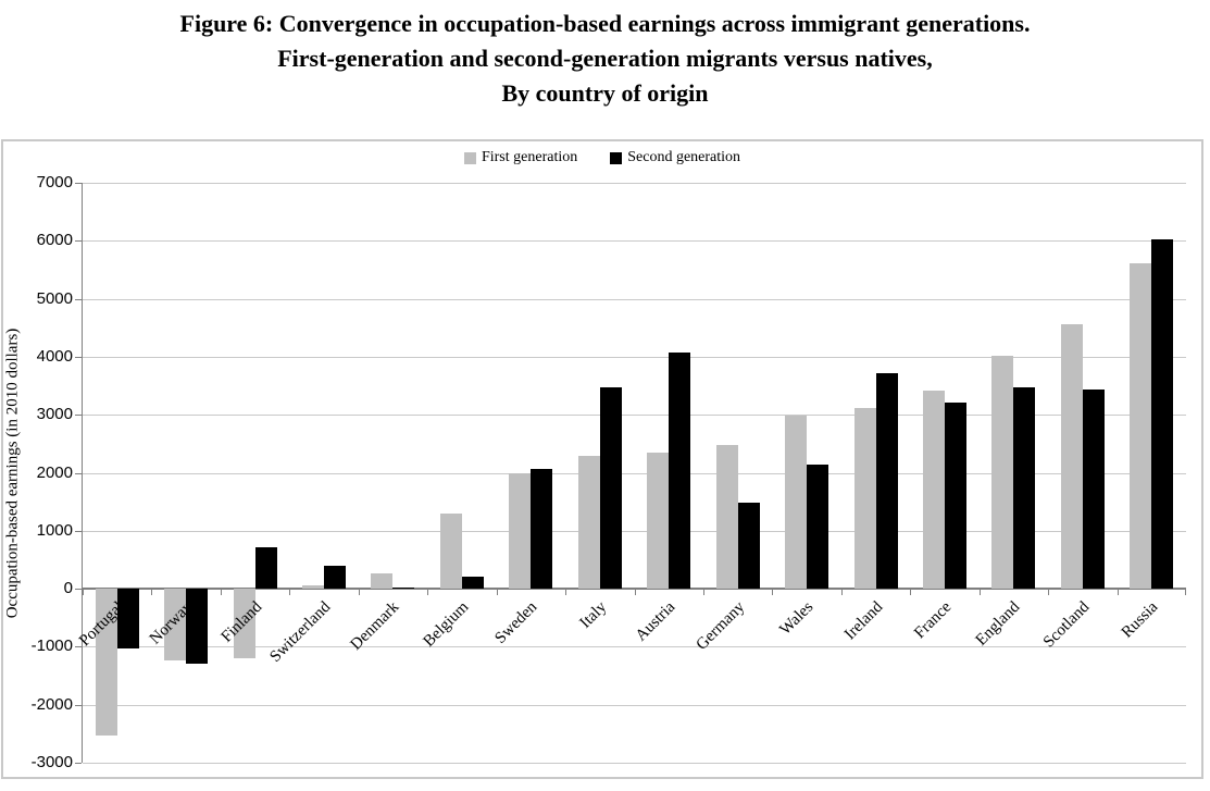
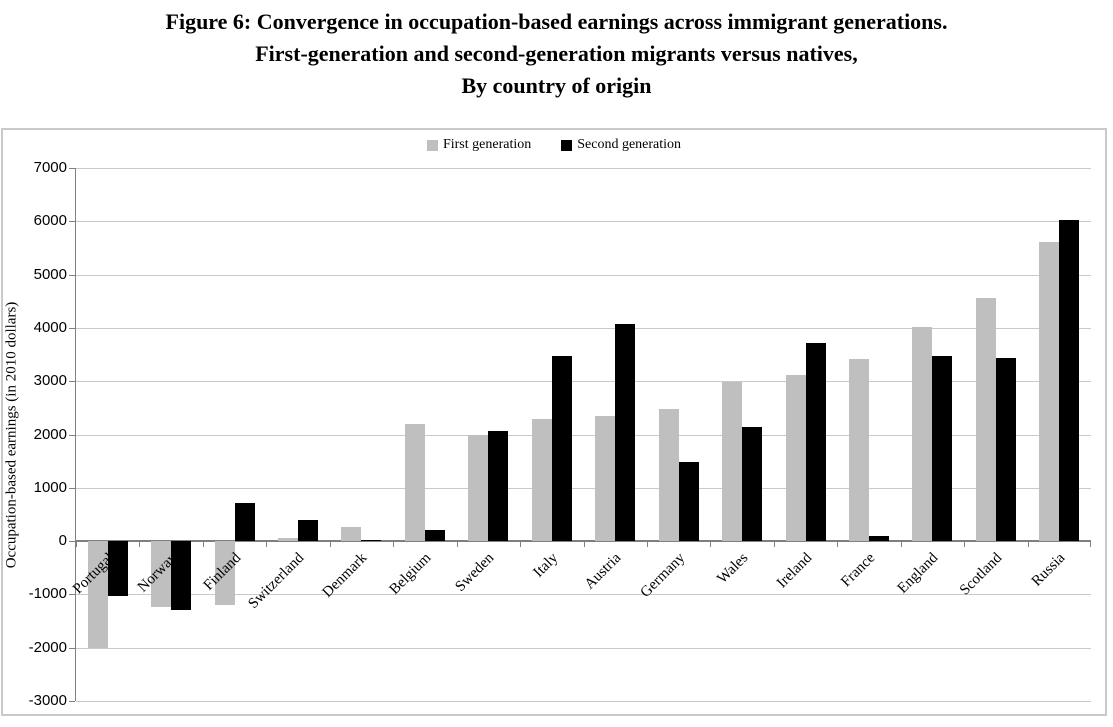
First generation/Portugal: -2500 -> -2000
First generation/Belgium: 1300 -> 2200
Second generation/France: 3200 -> 100
